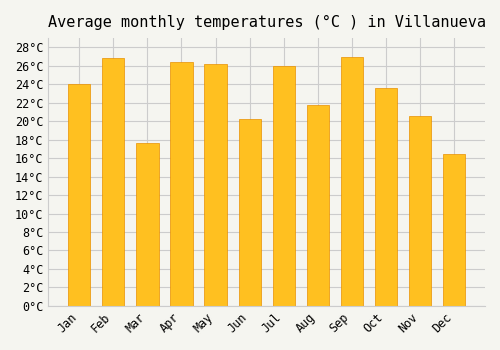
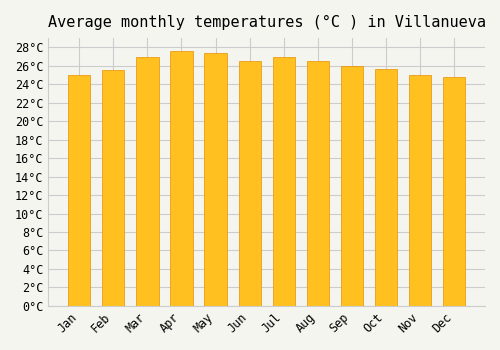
Jan: 24.0°C -> 25.0°C
Feb: 26.8°C -> 25.5°C
Mar: 17.6°C -> 27.0°C
Apr: 26.4°C -> 27.6°C
May: 26.2°C -> 27.4°C
Jun: 20.2°C -> 26.5°C
Jul: 26.0°C -> 27.0°C
Aug: 21.8°C -> 26.5°C
Sep: 27.0°C -> 26.0°C
Oct: 23.6°C -> 25.7°C
Nov: 20.6°C -> 25.0°C
Dec: 16.4°C -> 24.8°C
